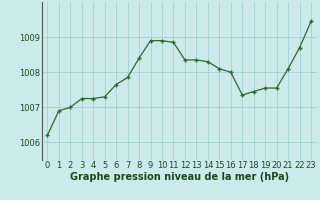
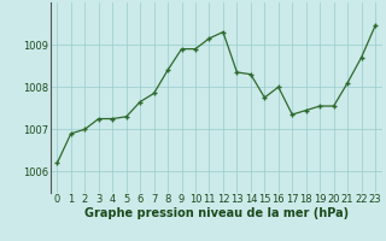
11: 1008.85 -> 1009.15
12: 1008.35 -> 1009.30
15: 1008.10 -> 1007.75
